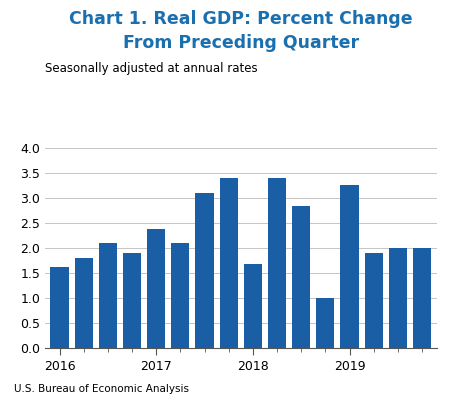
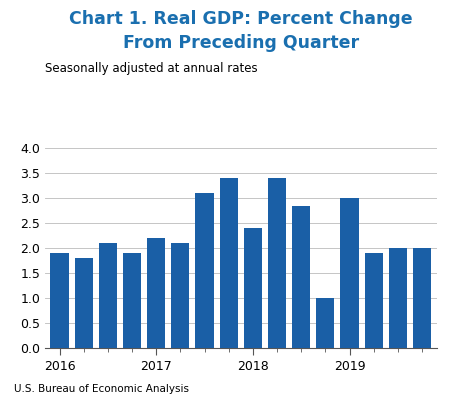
2016: 1.62 -> 1.90
2017: 2.38 -> 2.20
2018: 1.68 -> 2.40
2019: 3.26 -> 3.00
